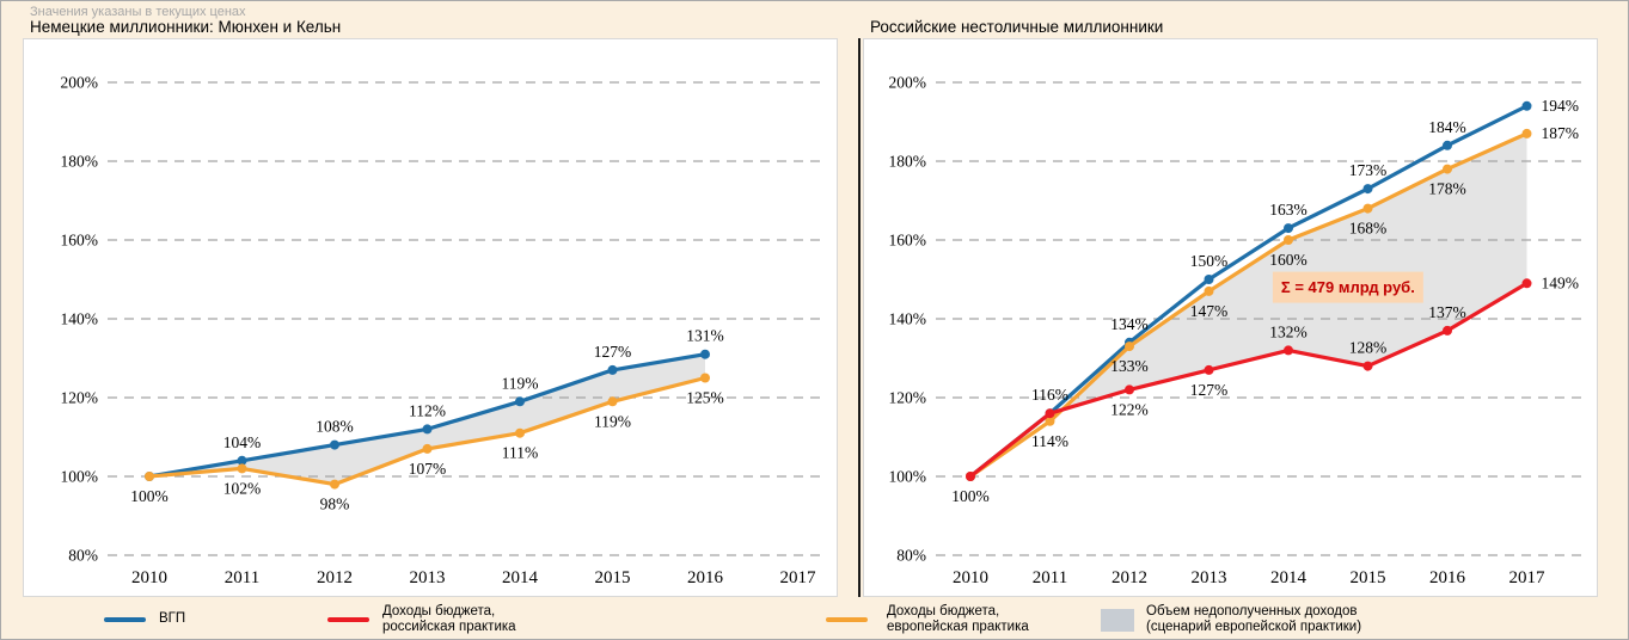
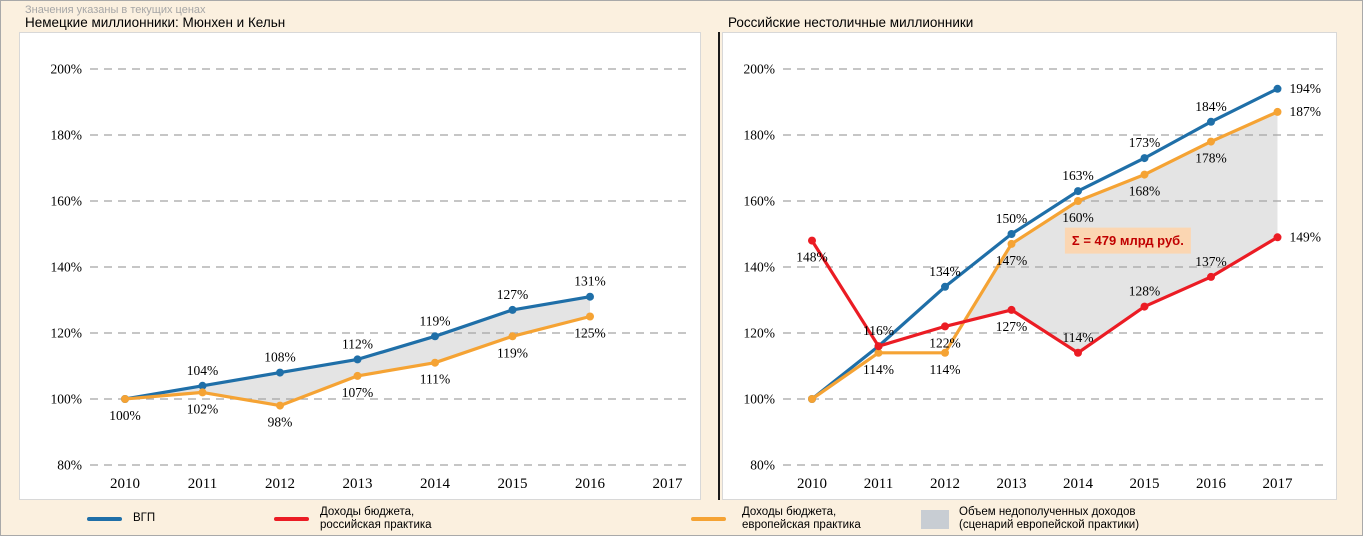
Российские нестоличные миллионники/Доходы бюджета, российская практика/2010: 100% -> 148%
Российские нестоличные миллионники/Доходы бюджета, европейская практика/2012: 133% -> 114%
Российские нестоличные миллионники/Доходы бюджета, российская практика/2014: 132% -> 114%
